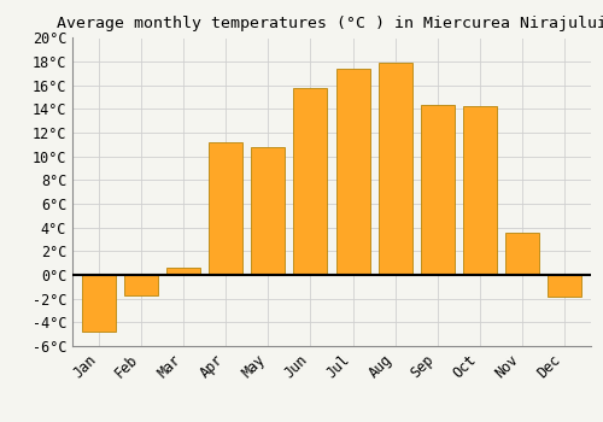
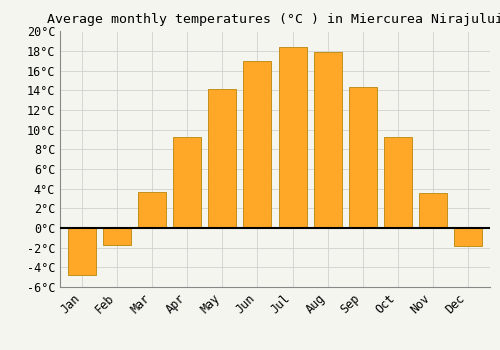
Mar: 0.6°C -> 3.7°C
Apr: 11.2°C -> 9.3°C
May: 10.8°C -> 14.1°C
Jun: 15.8°C -> 17.0°C
Jul: 17.4°C -> 18.4°C
Oct: 14.2°C -> 9.3°C
